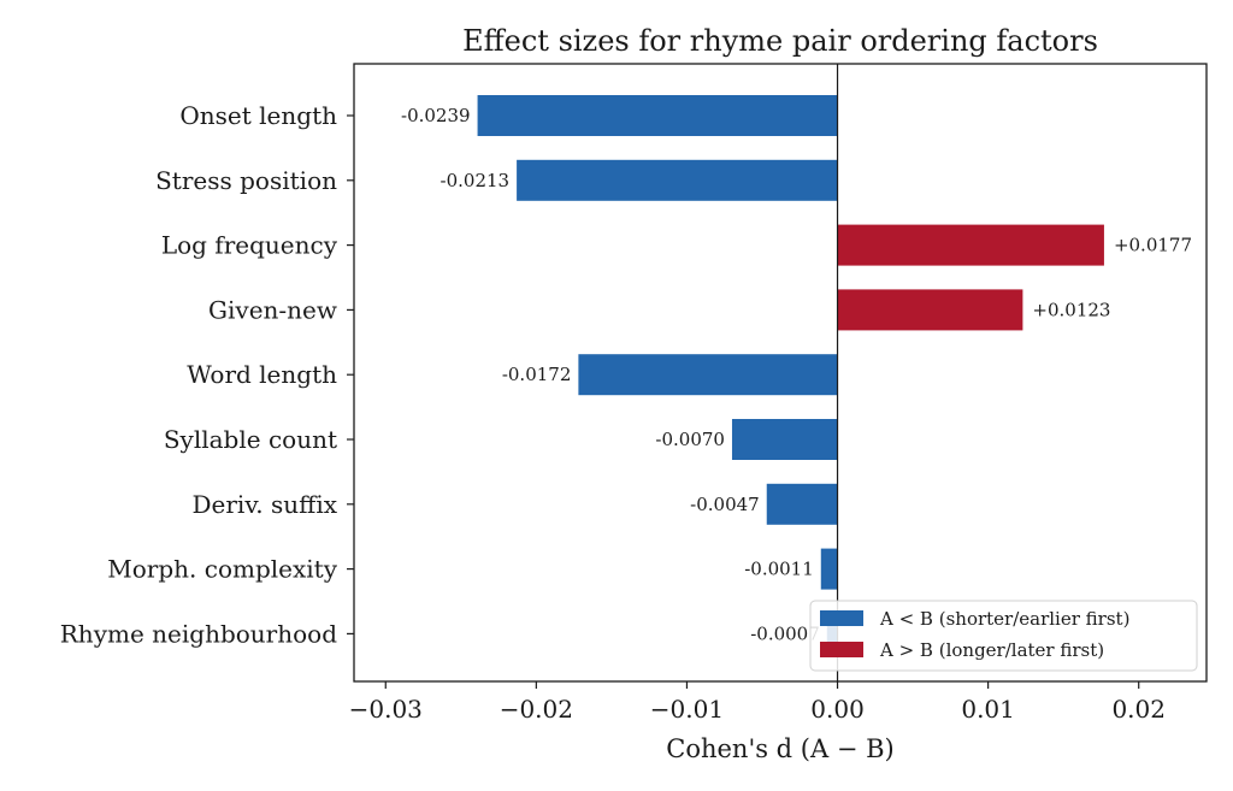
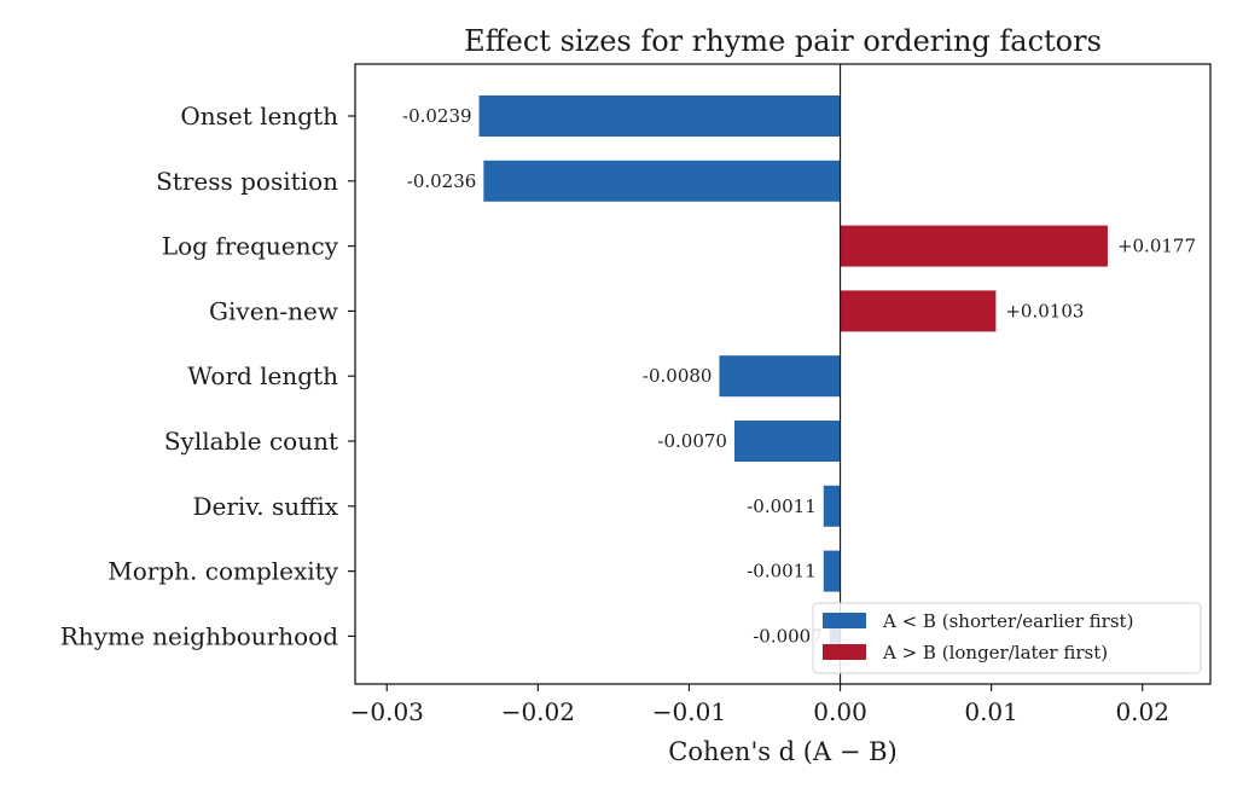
Stress position: -0.0213 -> -0.0236
Given-new: +0.0123 -> +0.0103
Word length: -0.0172 -> -0.0080
Deriv. suffix: -0.0047 -> -0.0011
